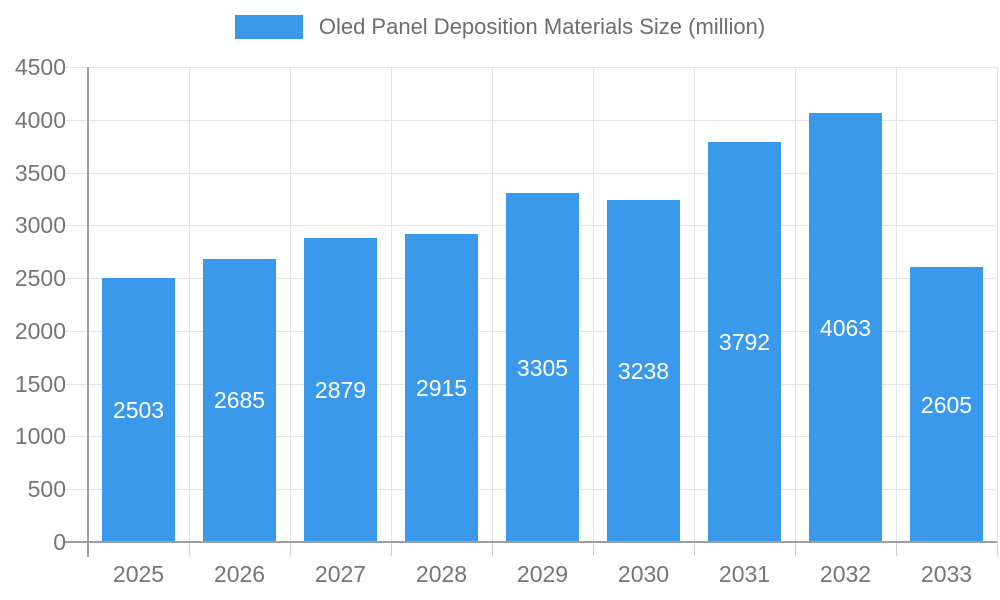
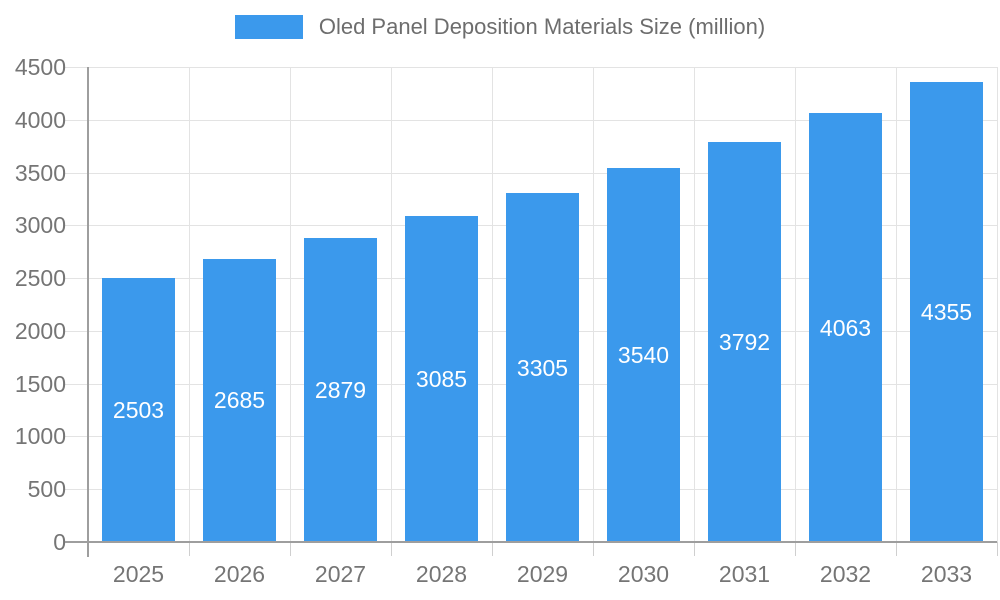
2028: 2915 -> 3085
2030: 3238 -> 3540
2033: 2605 -> 4355
